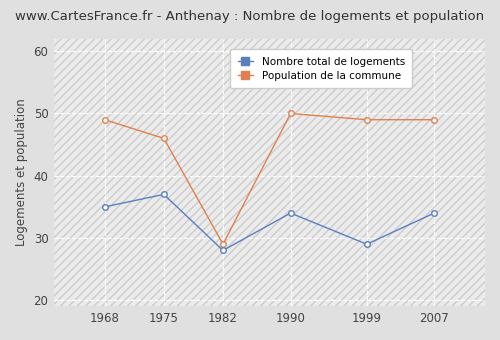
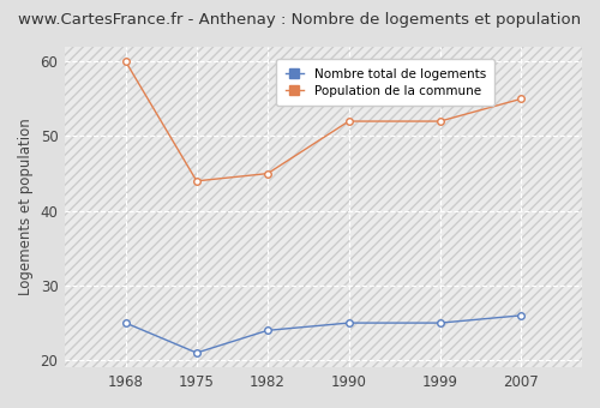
Nombre total de logements/1968: 35 -> 25
Population de la commune/1968: 49 -> 60
Nombre total de logements/1975: 37 -> 21
Population de la commune/1975: 46 -> 44
Nombre total de logements/1982: 28 -> 24
Population de la commune/1982: 29 -> 45
Nombre total de logements/1990: 34 -> 25
Population de la commune/1990: 50 -> 52
Nombre total de logements/1999: 29 -> 25
Population de la commune/1999: 49 -> 52
Nombre total de logements/2007: 34 -> 26
Population de la commune/2007: 49 -> 55
